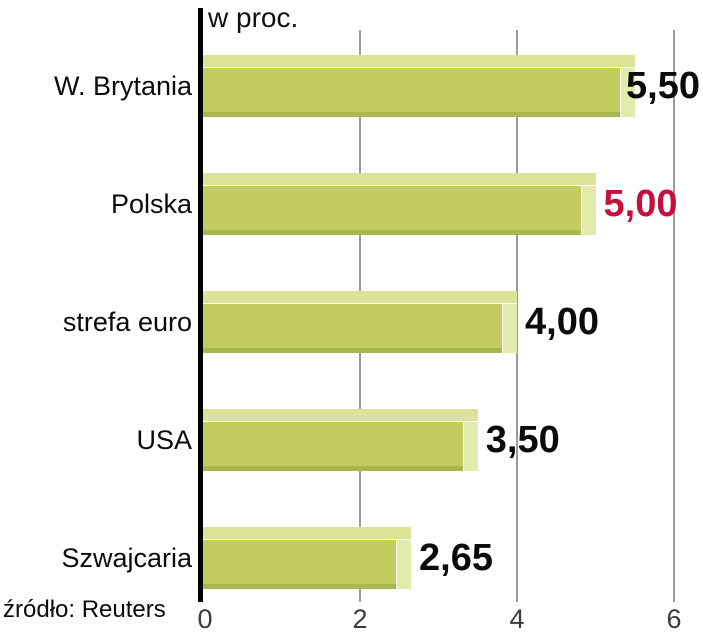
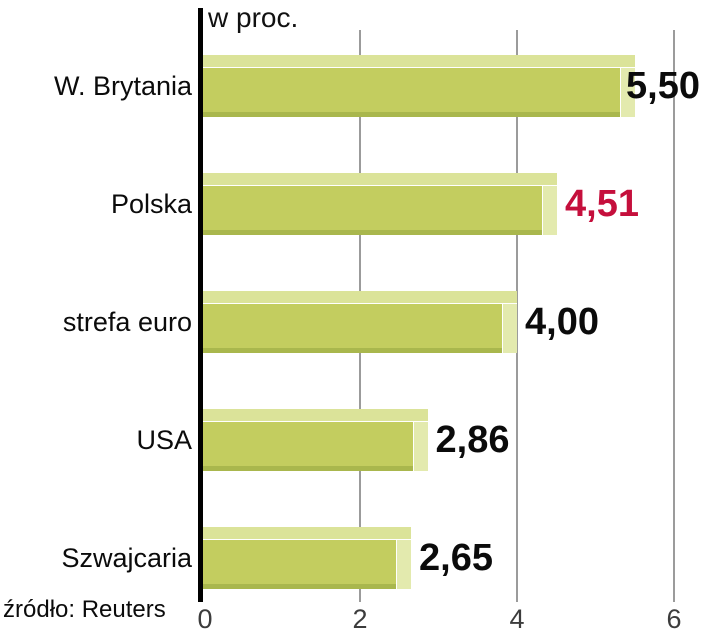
Polska: 5,00 -> 4,51
USA: 3,50 -> 2,86
